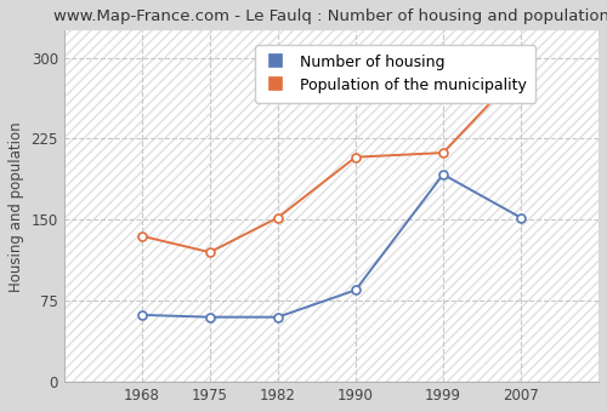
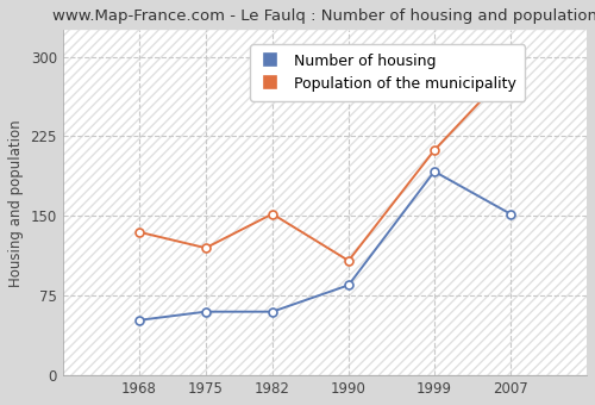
Number of housing/1968: 62 -> 52
Population of the municipality/1990: 208 -> 108
